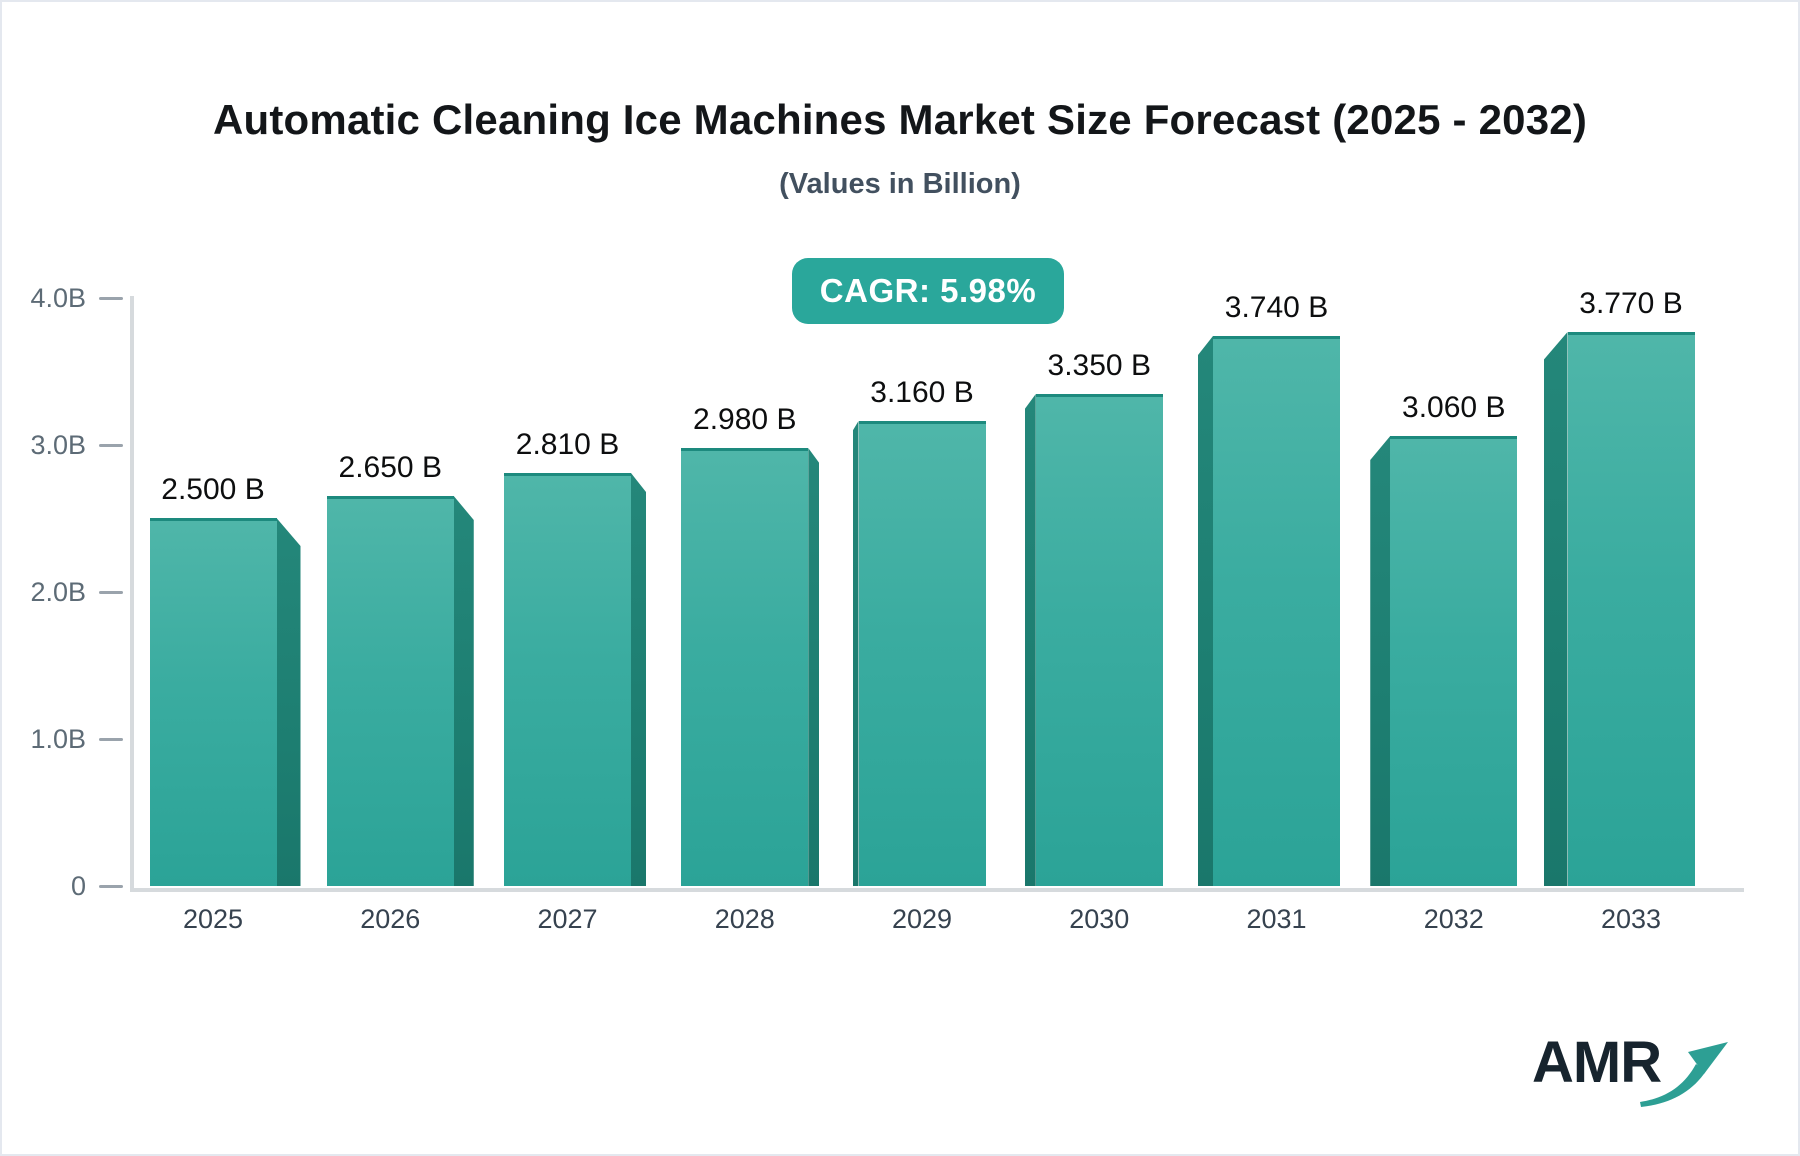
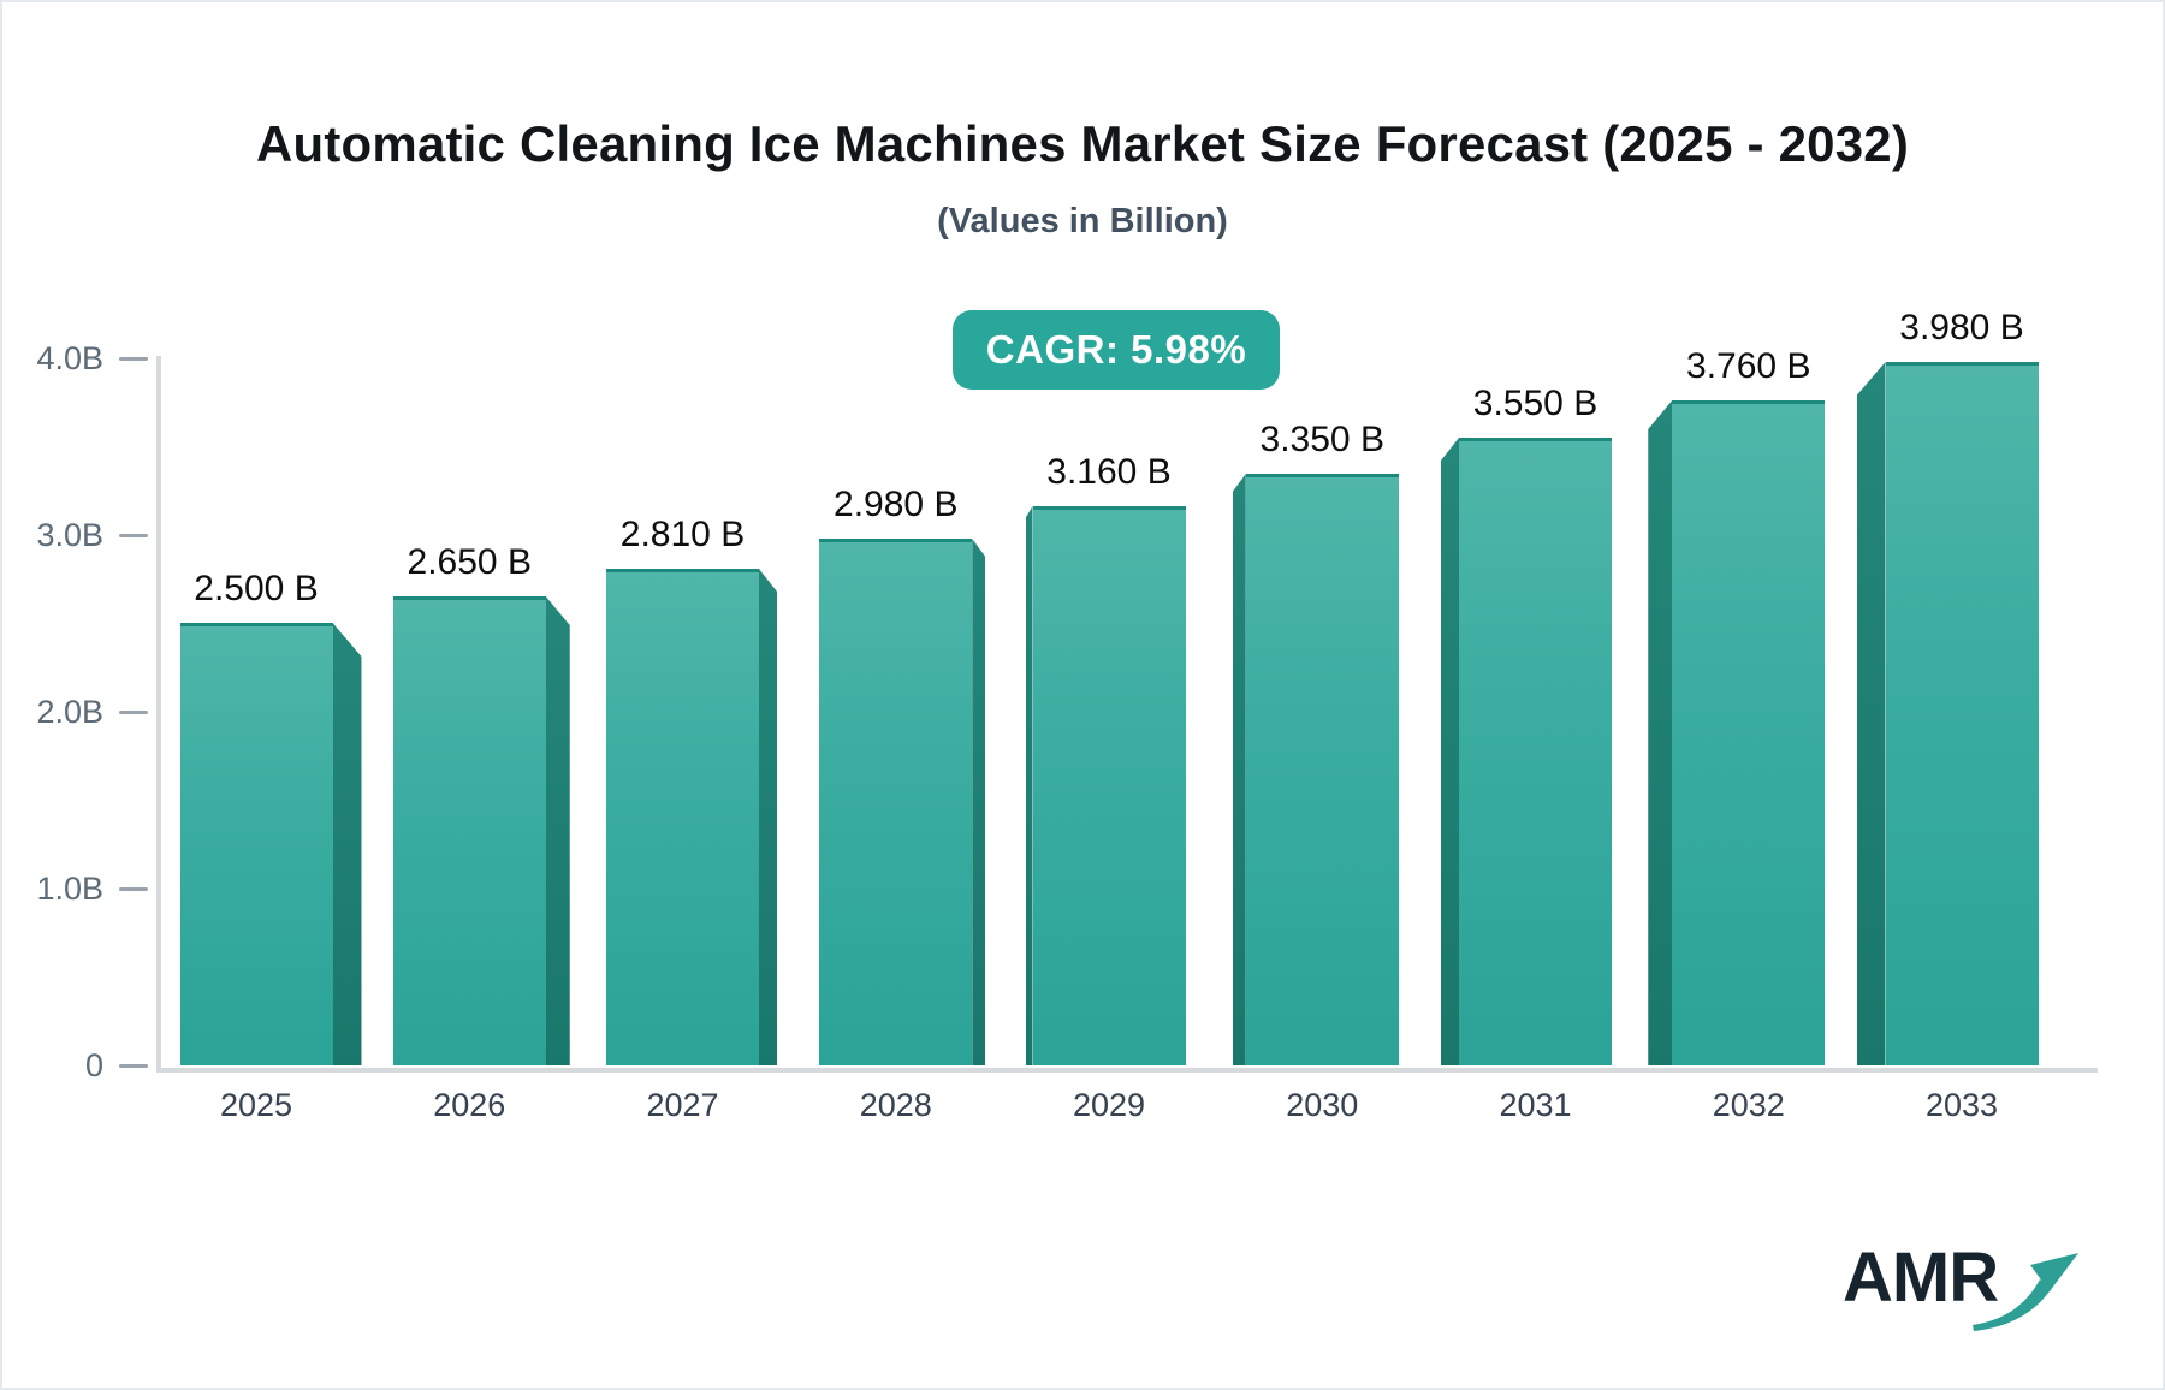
2031: 3.740 -> 3.550
2032: 3.060 -> 3.760
2033: 3.770 -> 3.980
